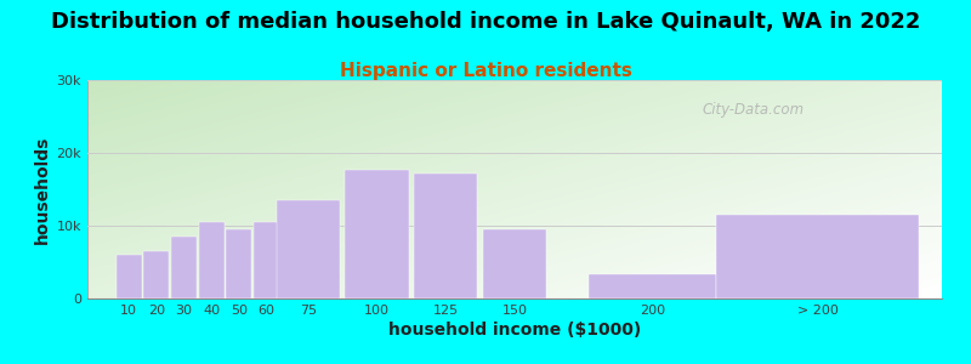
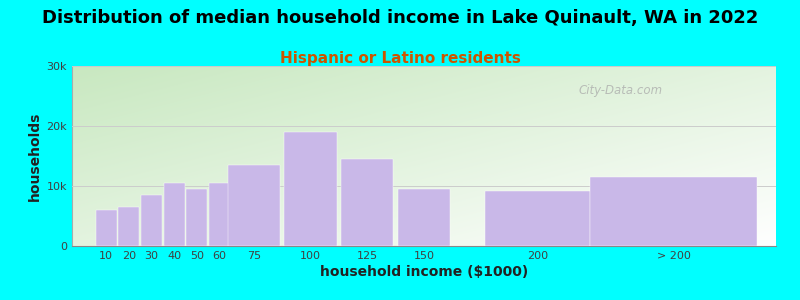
100: 17.6k -> 19.0k
125: 17.2k -> 14.5k
200: 3.4k -> 9.2k
